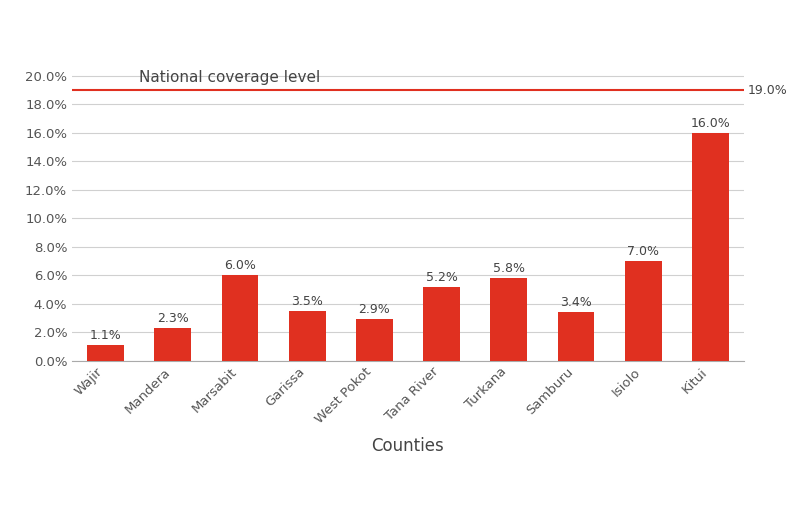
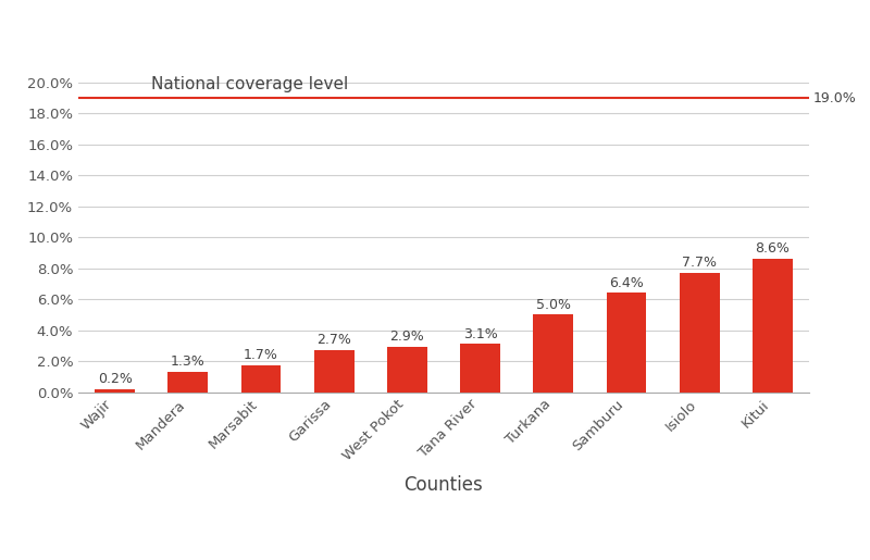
Wajir: 1.1% -> 0.2%
Mandera: 2.3% -> 1.3%
Marsabit: 6.0% -> 1.7%
Garissa: 3.5% -> 2.7%
Tana River: 5.2% -> 3.1%
Turkana: 5.8% -> 5.0%
Samburu: 3.4% -> 6.4%
Isiolo: 7.0% -> 7.7%
Kitui: 16.0% -> 8.6%
